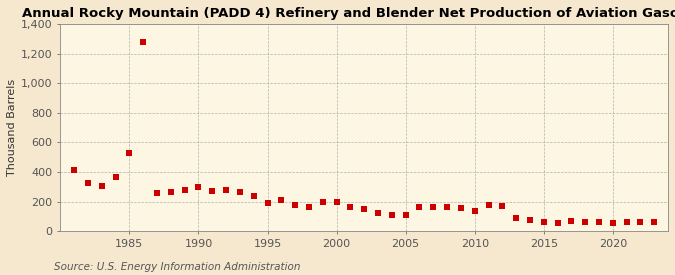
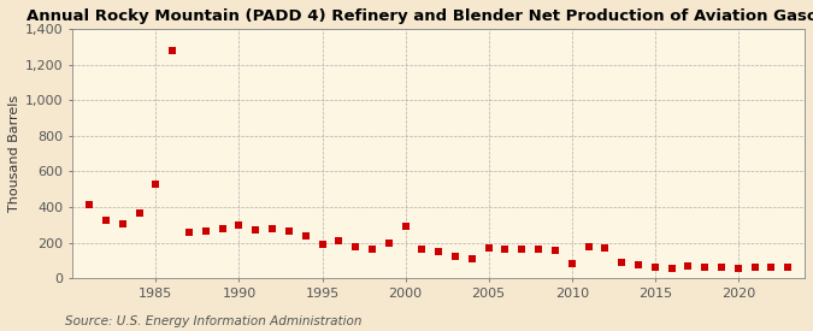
2000: 200 -> 290
2005: 110 -> 170
2010: 140 -> 80
